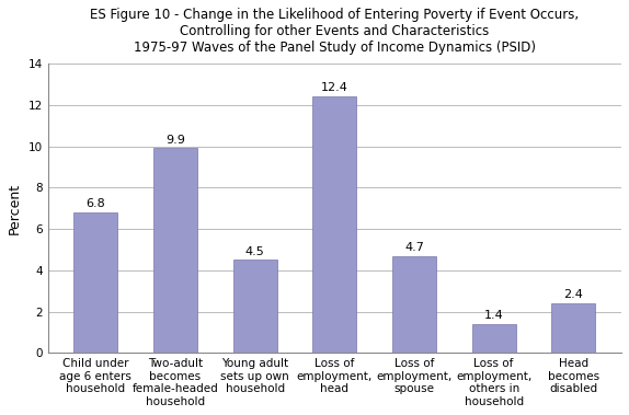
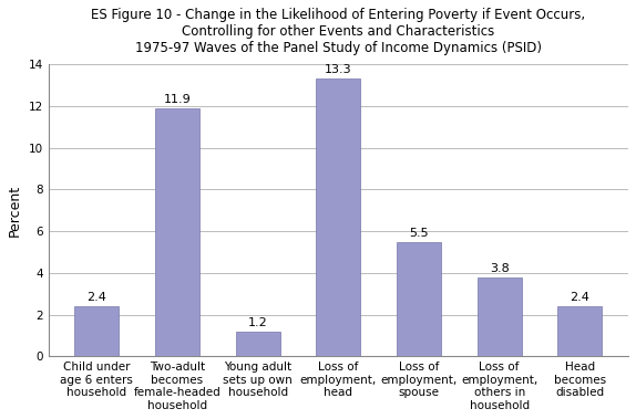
Child under age 6 enters household: 6.8 -> 2.4
Two-adult becomes female-headed household: 9.9 -> 11.9
Young adult sets up own household: 4.5 -> 1.2
Loss of employment, head: 12.4 -> 13.3
Loss of employment, spouse: 4.7 -> 5.5
Loss of employment, others in household: 1.4 -> 3.8
